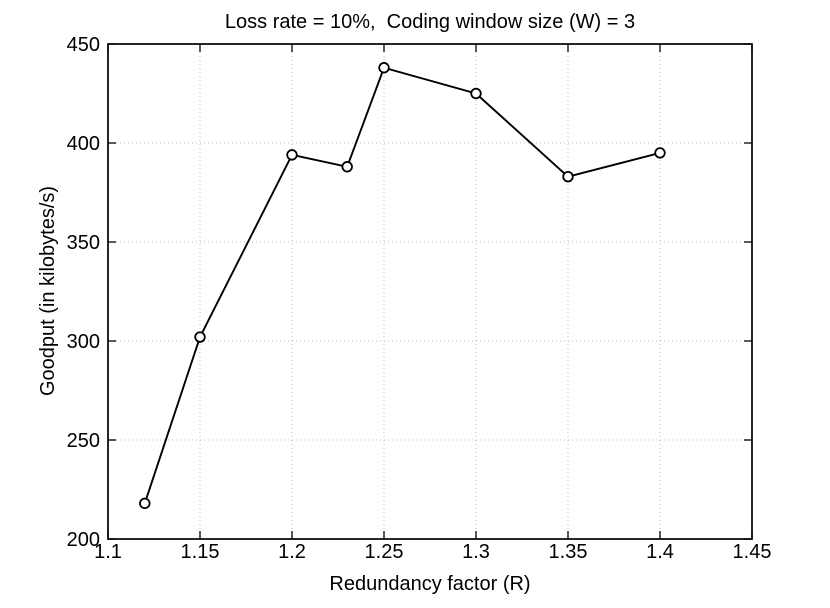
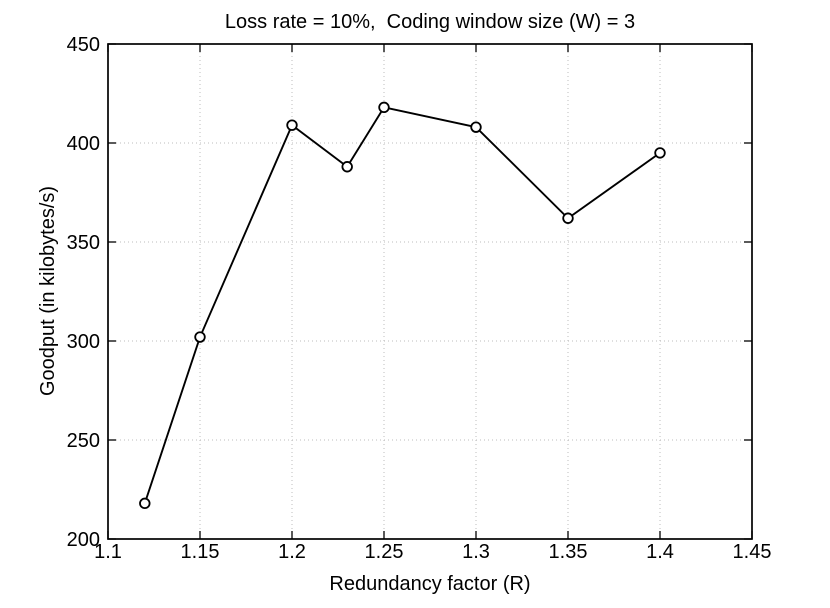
1.2: 394 -> 409
1.25: 438 -> 418
1.3: 425 -> 408
1.35: 383 -> 362
